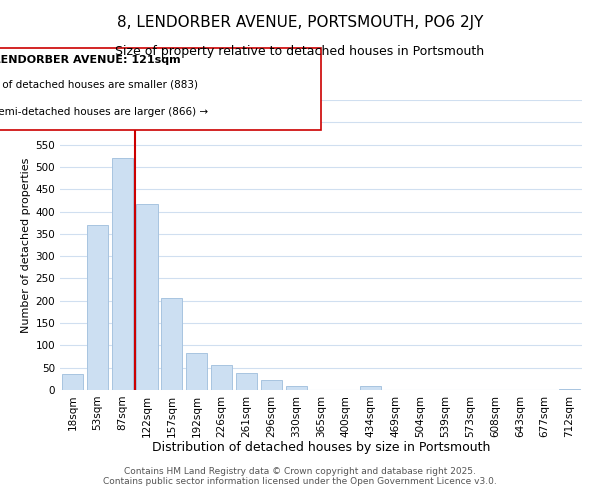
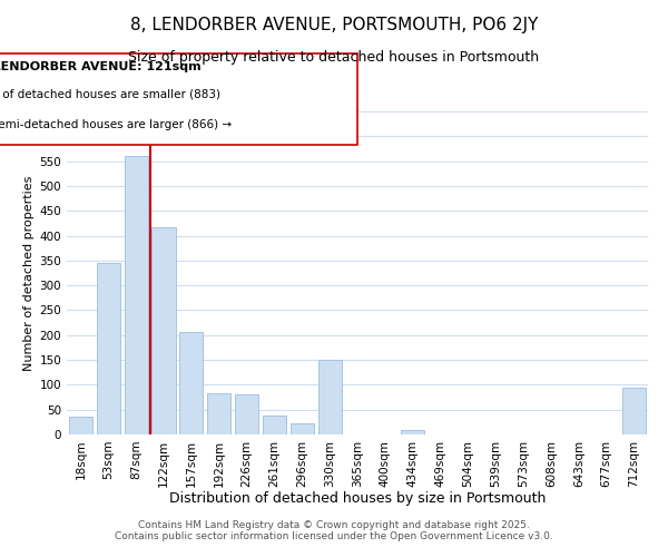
53sqm: 369 -> 345
87sqm: 521 -> 560
226sqm: 57 -> 80
330sqm: 10 -> 150
712sqm: 2 -> 95
